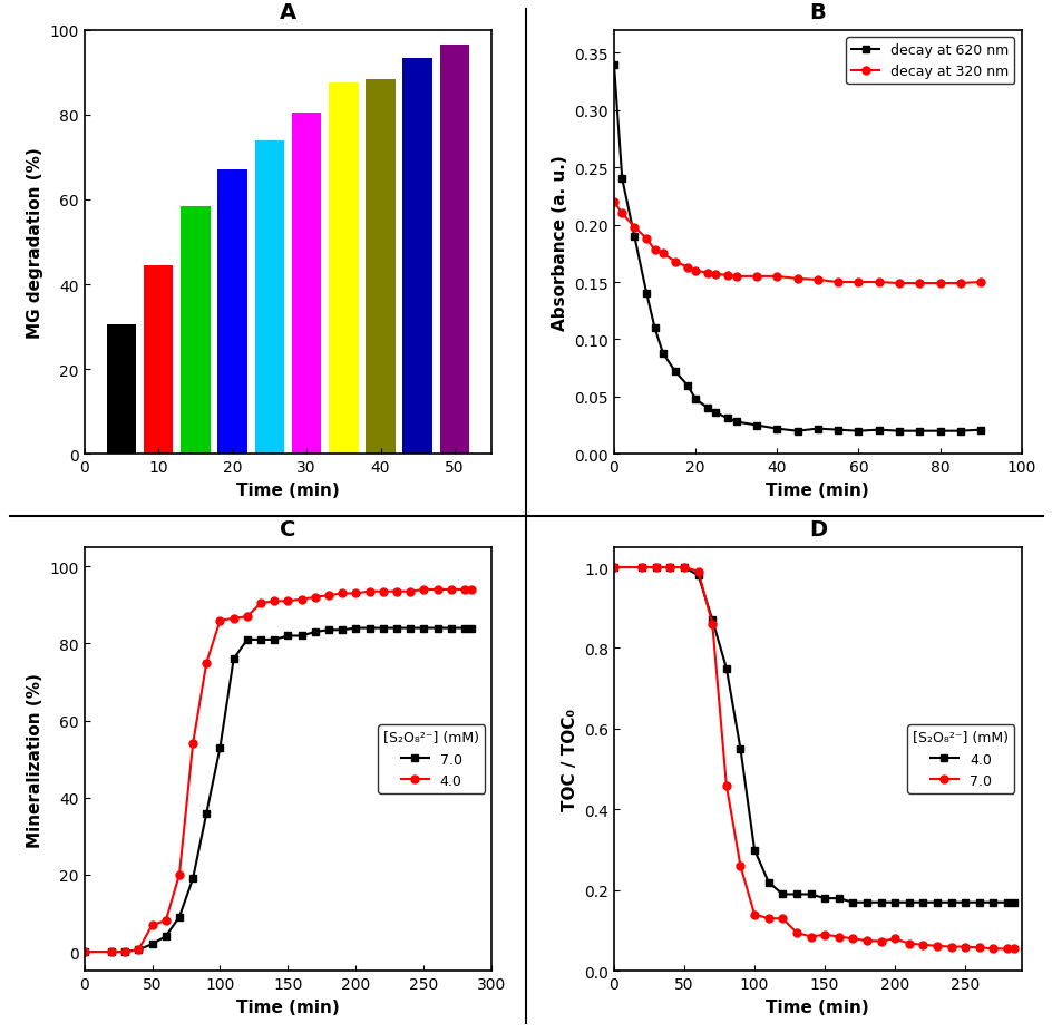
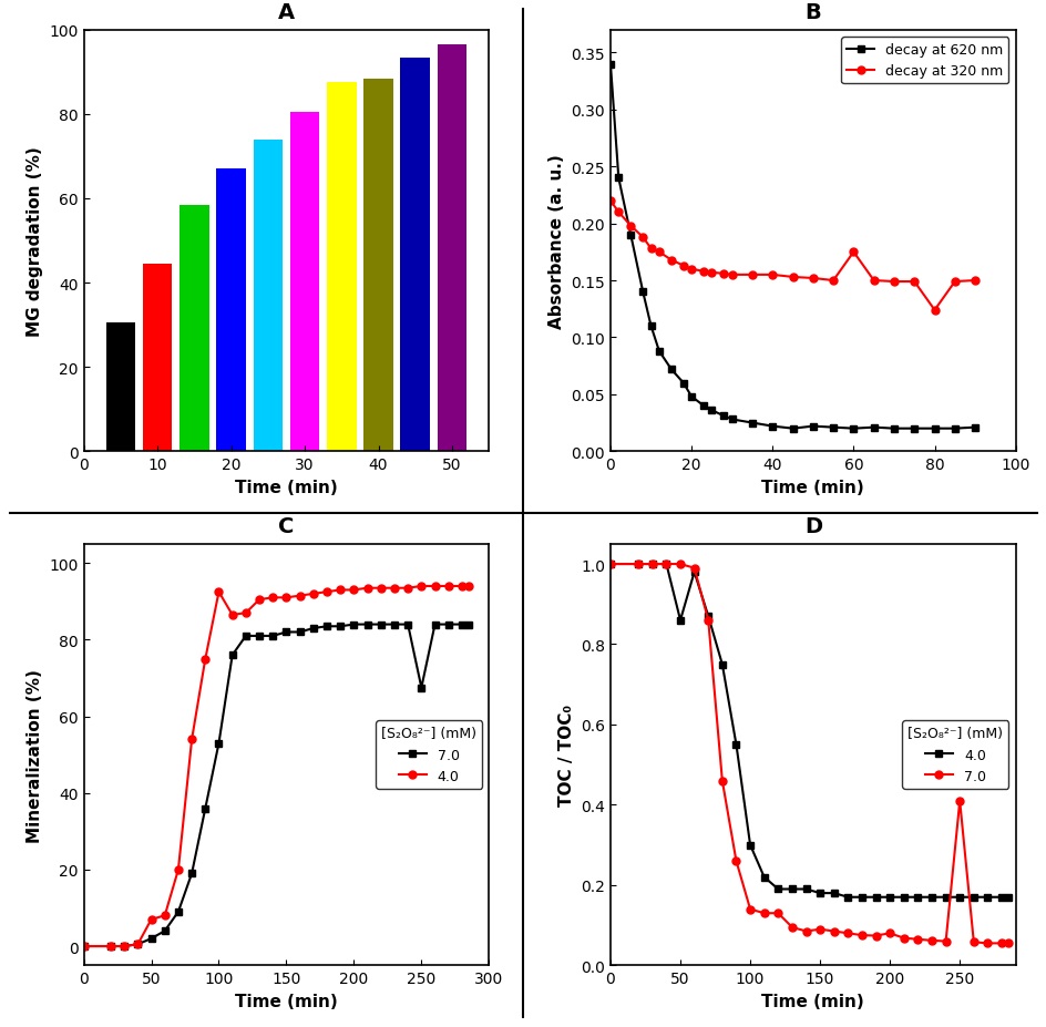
B/decay at 320 nm/60: 0.150 -> 0.175
B/decay at 320 nm/80: 0.149 -> 0.124
C/4.0/100: 86.0 -> 92.5
C/7.0/250: 84.0 -> 67.5
D/4.0/50: 1.00 -> 0.86
D/7.0/250: 0.060 -> 0.410
